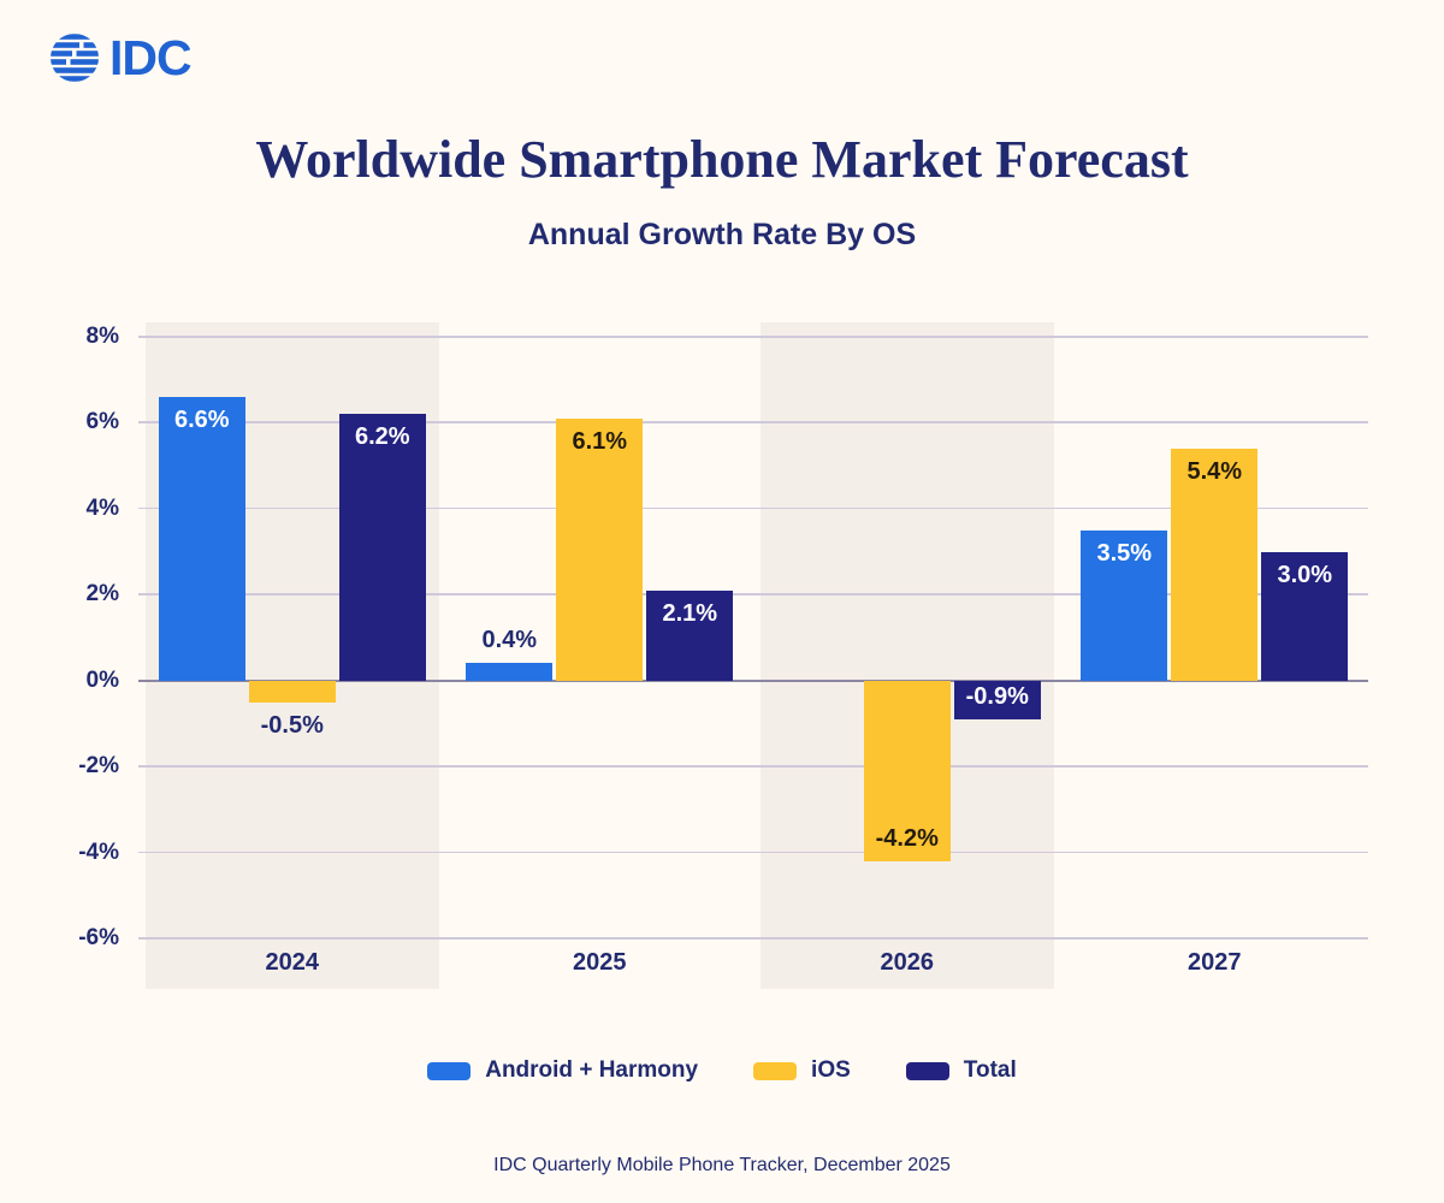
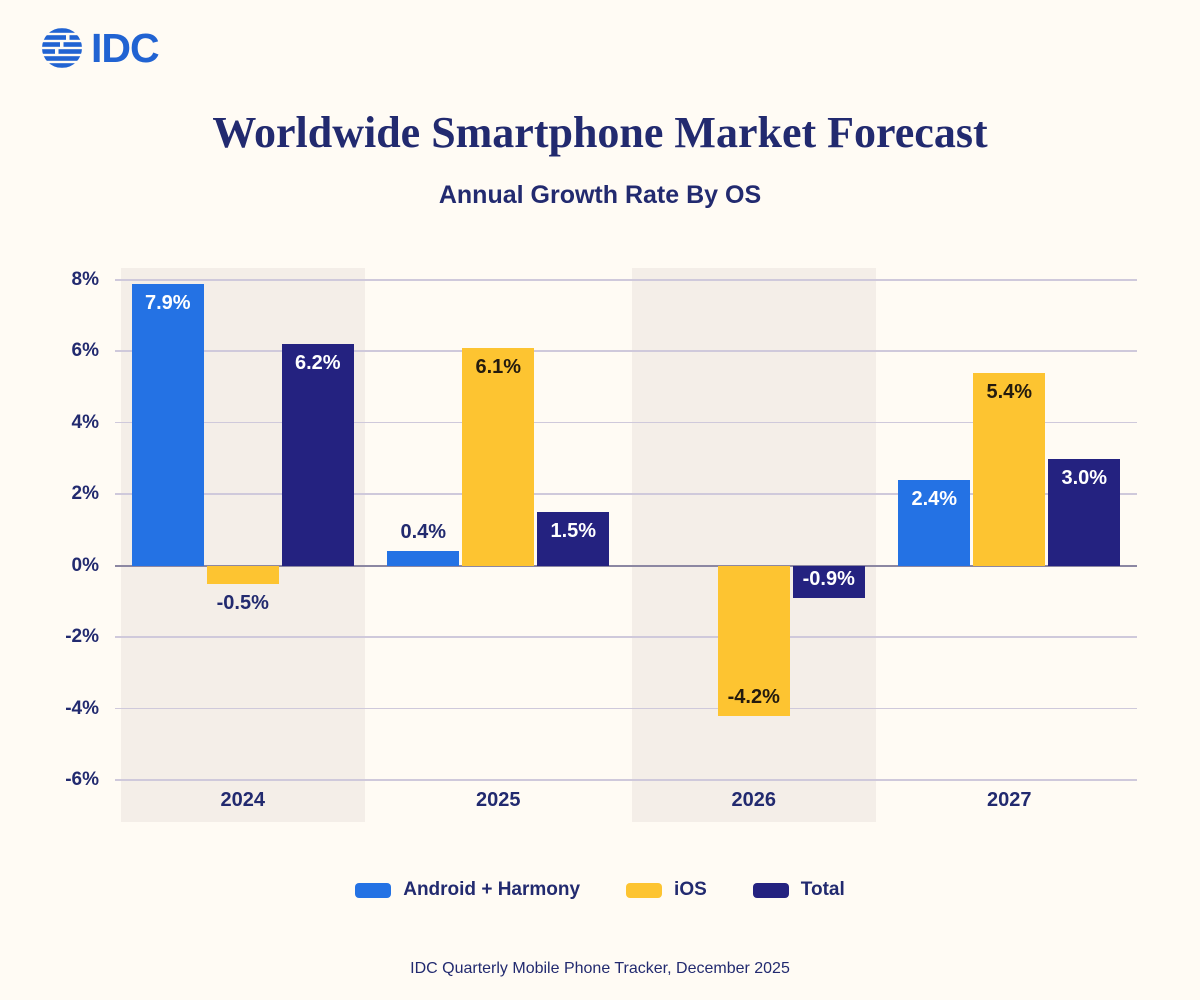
Android + Harmony/2024: 6.6% -> 7.9%
Total/2025: 2.1% -> 1.5%
Android + Harmony/2027: 3.5% -> 2.4%
